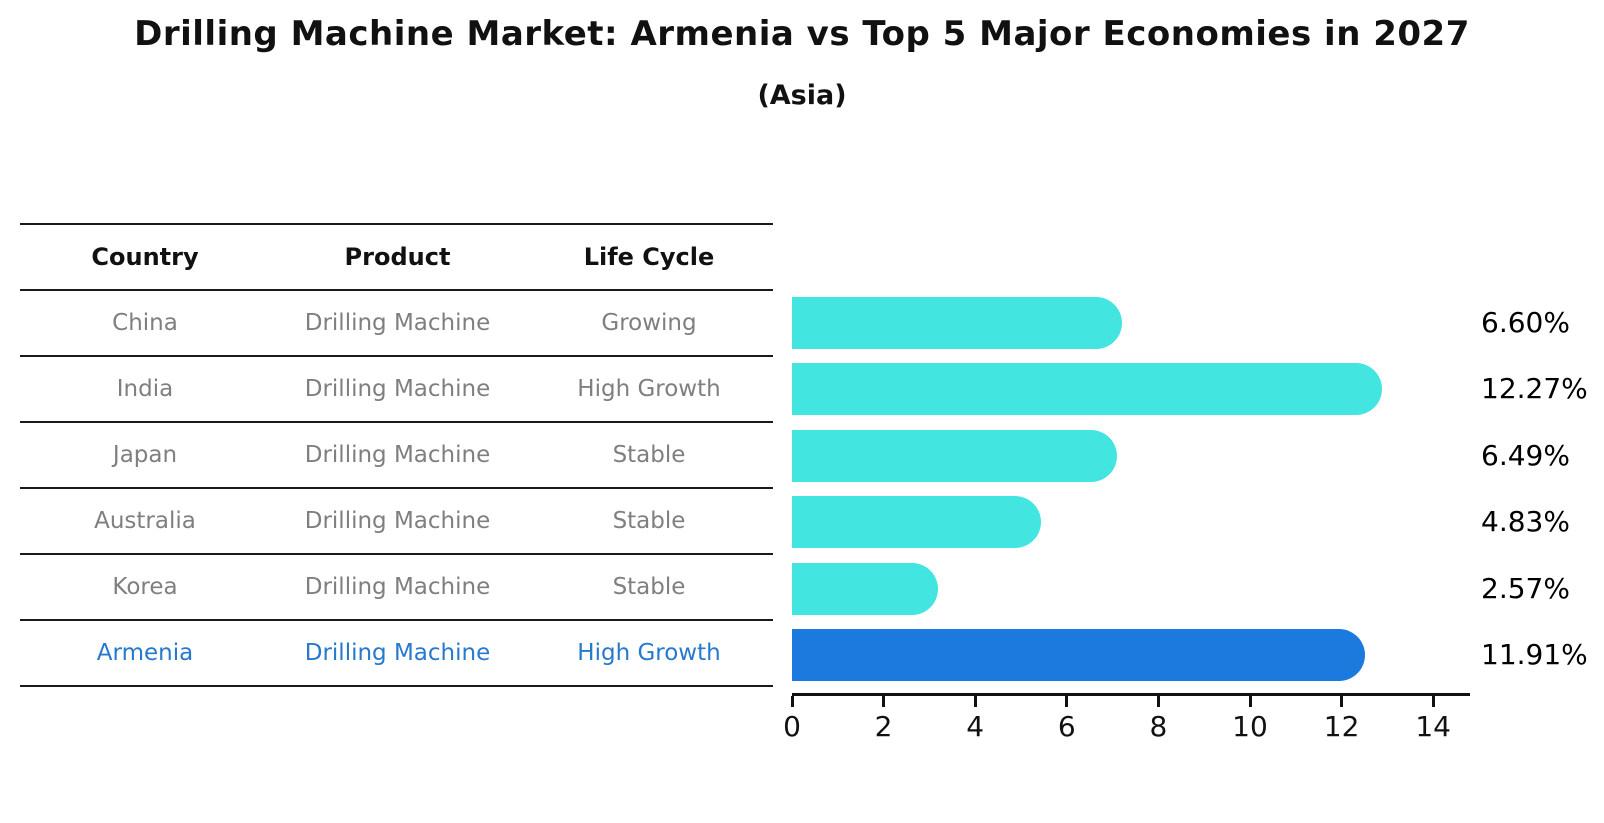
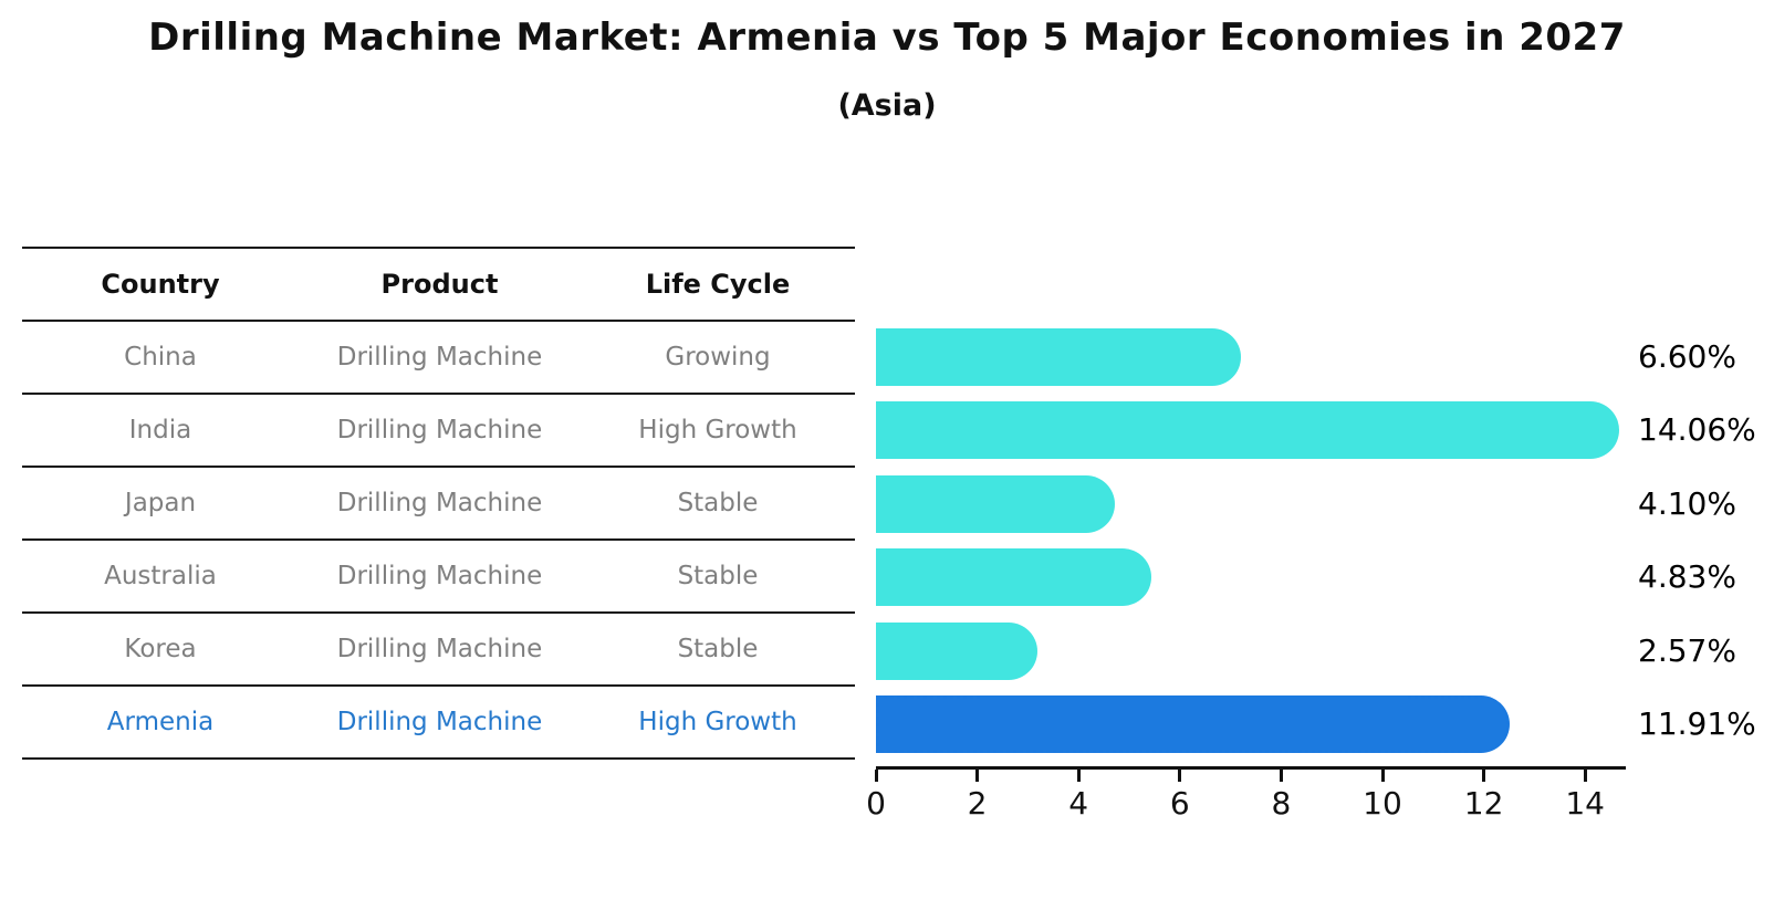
India: 12.27% -> 14.06%
Japan: 6.49% -> 4.10%
